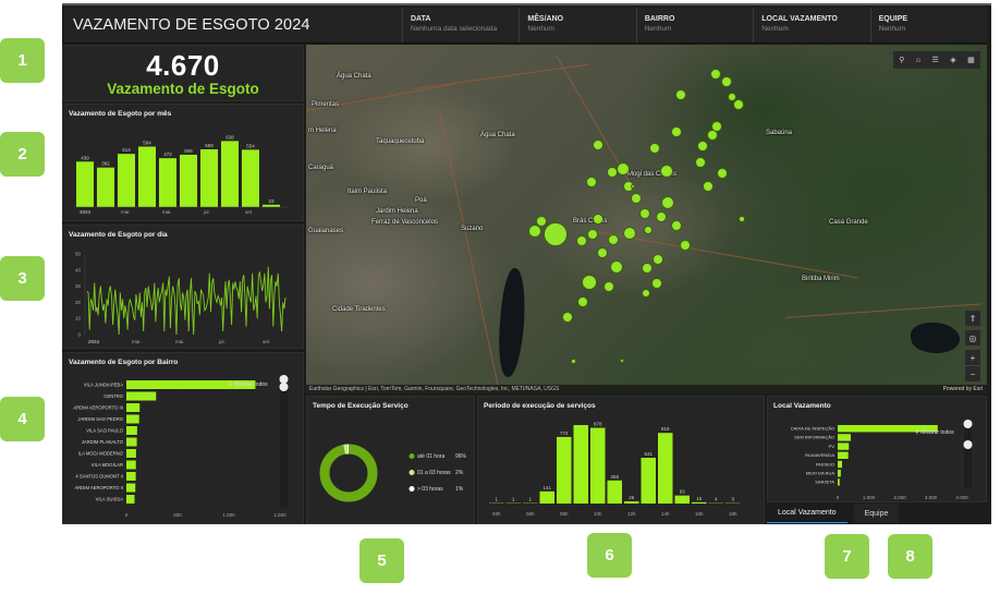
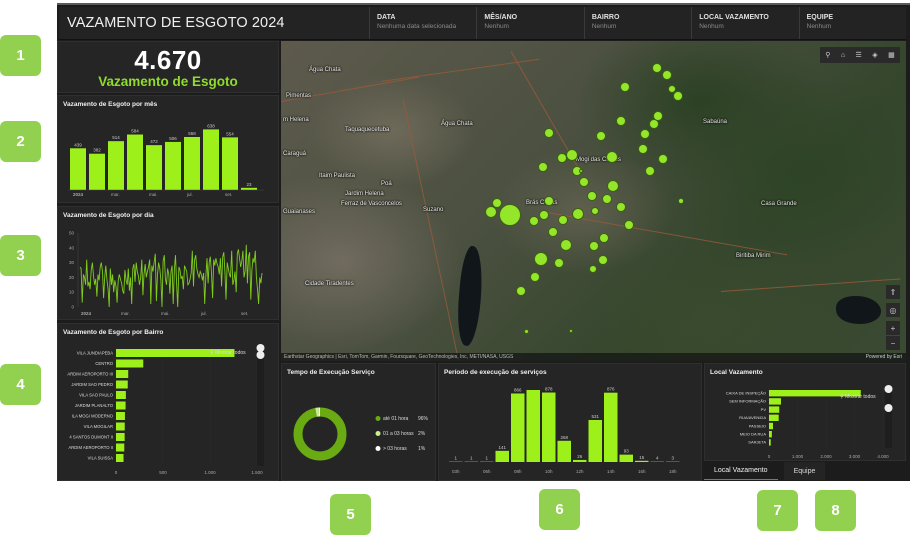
Período de execução de serviços/08h: 772 -> 866
Período de execução de serviços/14h: 819 -> 876
